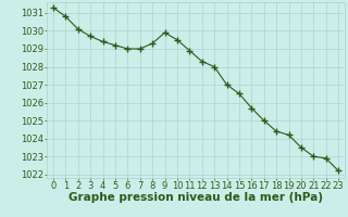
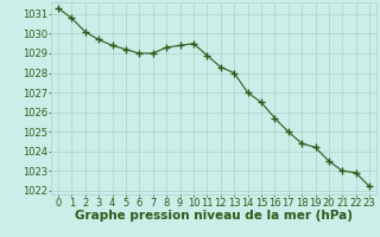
9: 1029.9 -> 1029.4
